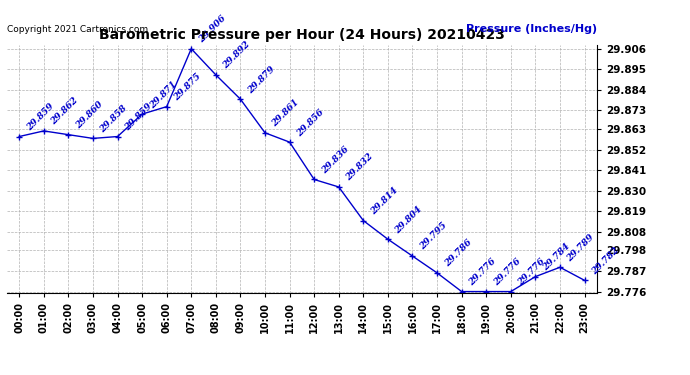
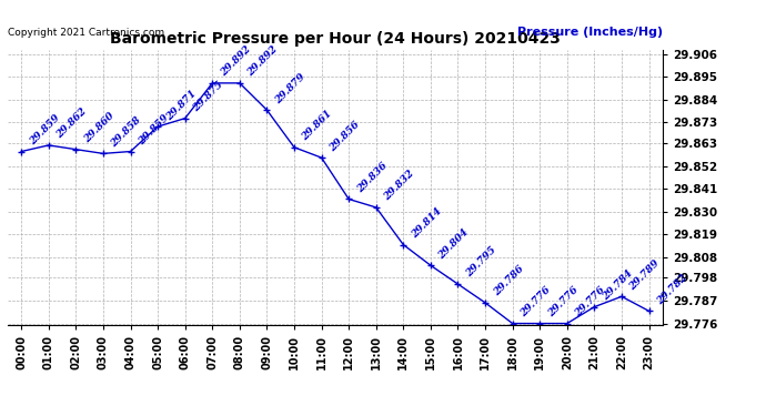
07:00: 29.906 -> 29.892
